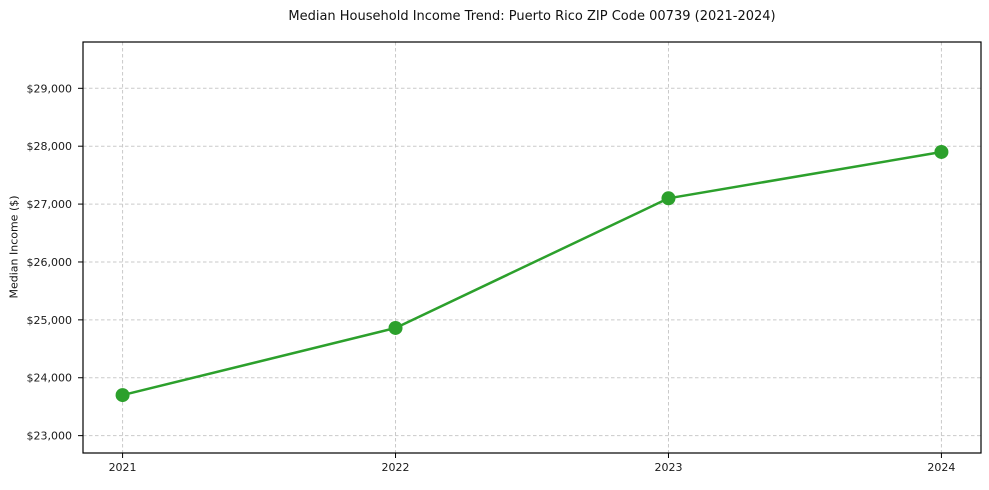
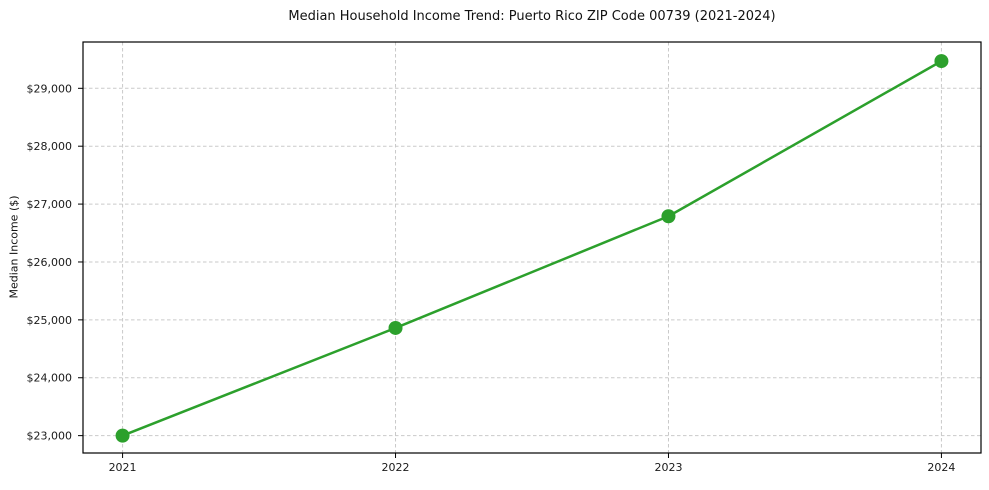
2021: $23700 -> $23000
2023: $27100 -> $26800
2024: $27900 -> $29500
